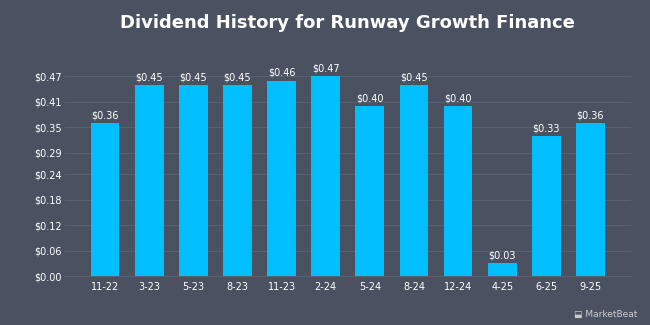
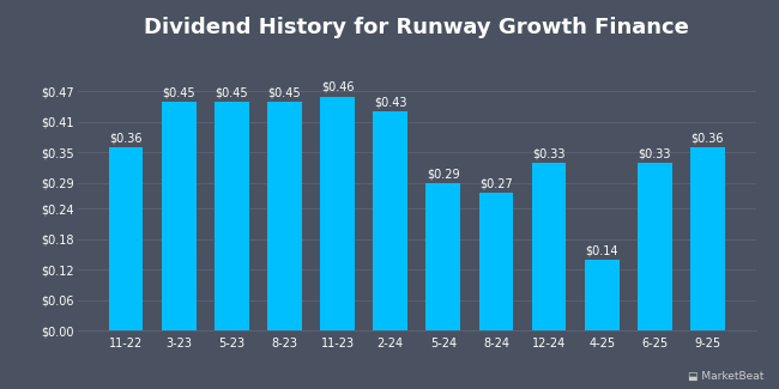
2-24: $0.47 -> $0.43
5-24: $0.40 -> $0.29
8-24: $0.45 -> $0.27
12-24: $0.40 -> $0.33
4-25: $0.03 -> $0.14
